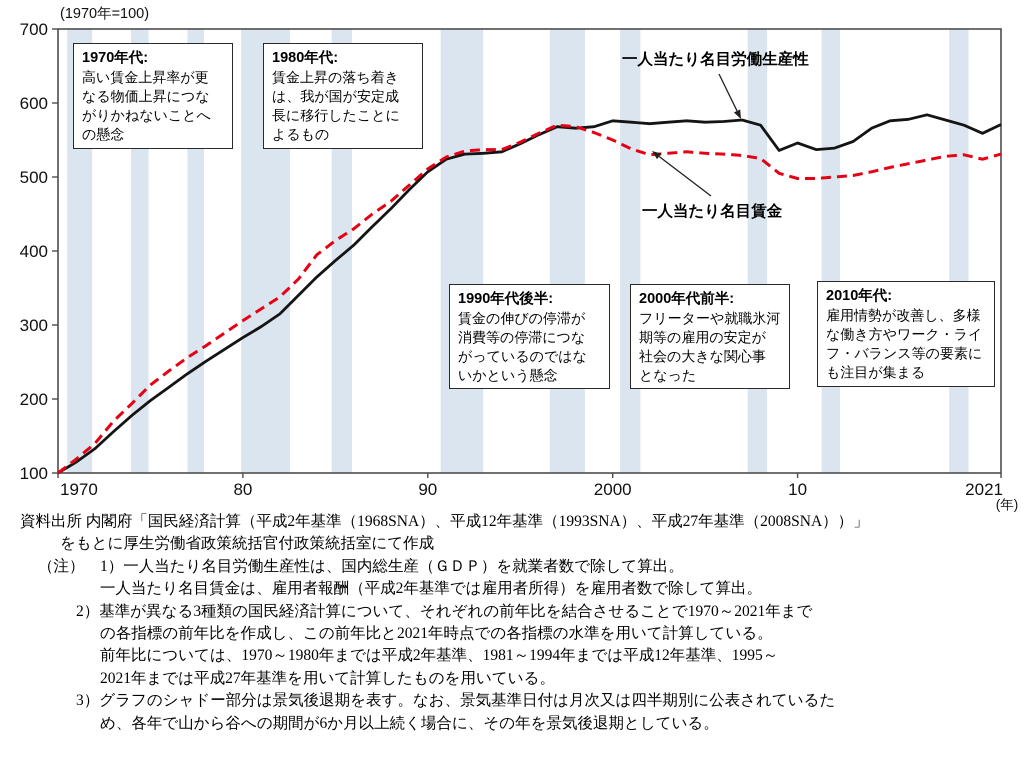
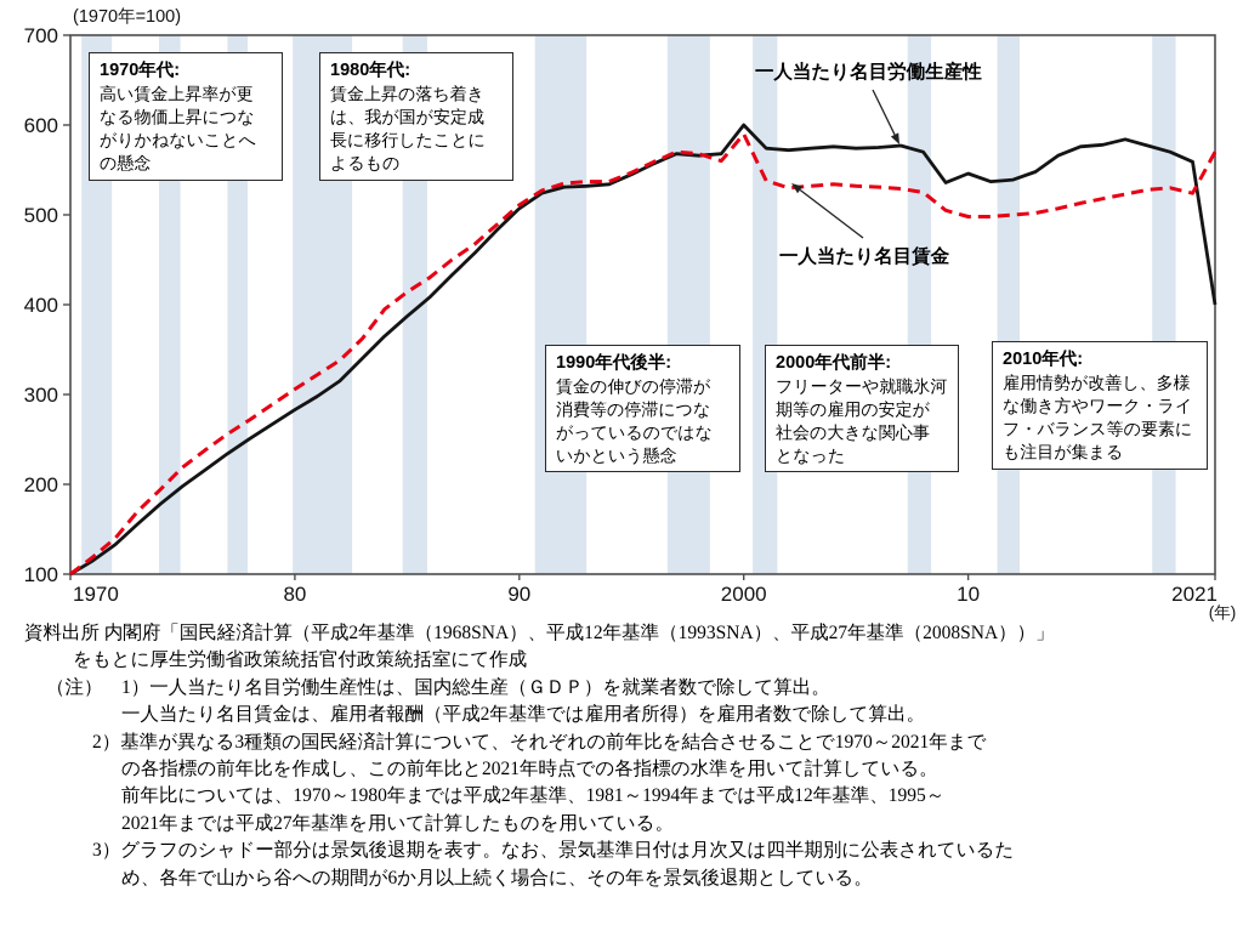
一人当たり名目労働生産性/2000: 580 -> 600
一人当たり名目賃金/2000: 550 -> 590
一人当たり名目労働生産性/2021: 570 -> 400
一人当たり名目賃金/2021: 530 -> 570
